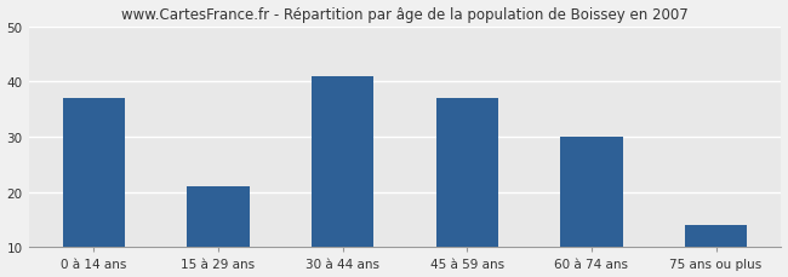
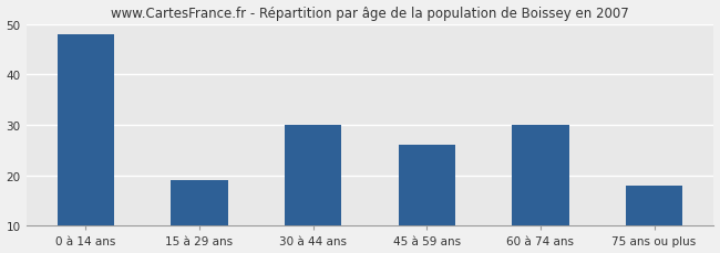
0 à 14 ans: 37 -> 48
15 à 29 ans: 21 -> 19
30 à 44 ans: 41 -> 30
45 à 59 ans: 37 -> 26
75 ans ou plus: 14 -> 18
